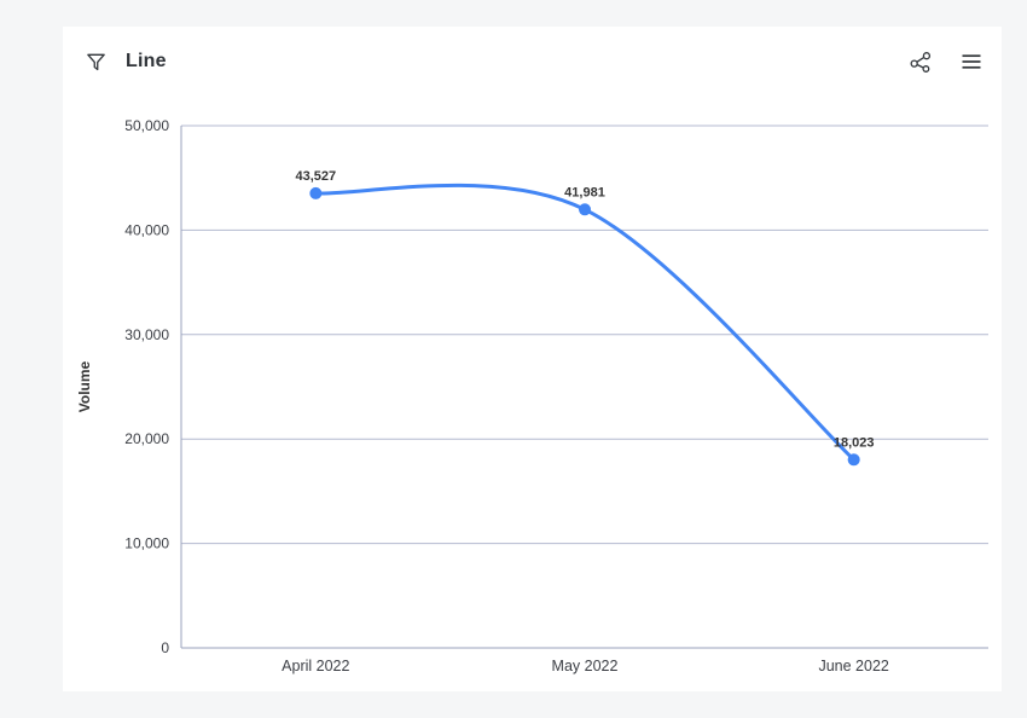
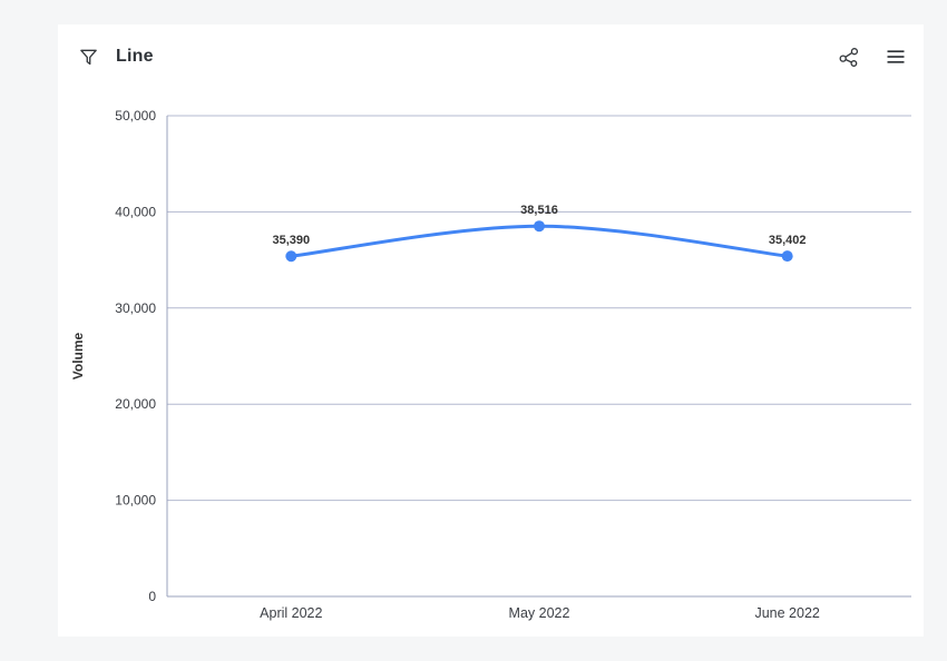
April 2022: 43,527 -> 35,390
May 2022: 41,981 -> 38,516
June 2022: 18,023 -> 35,402
